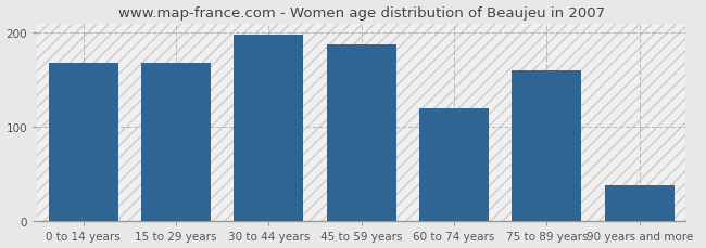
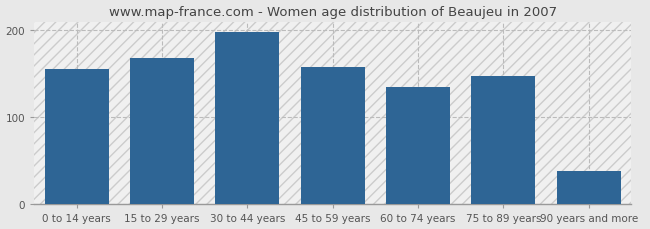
0 to 14 years: 168 -> 155
45 to 59 years: 188 -> 158
60 to 74 years: 120 -> 135
75 to 89 years: 160 -> 148
